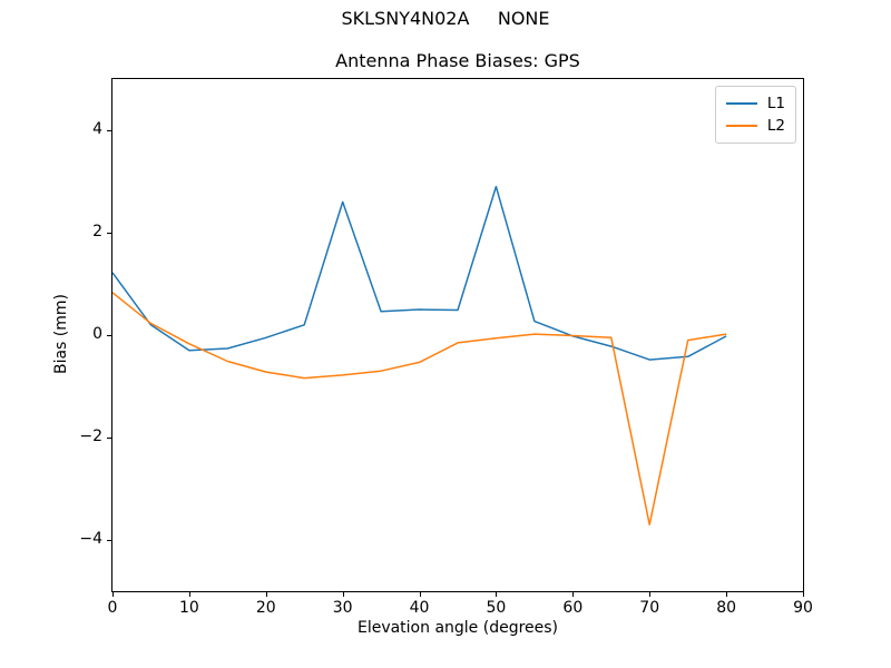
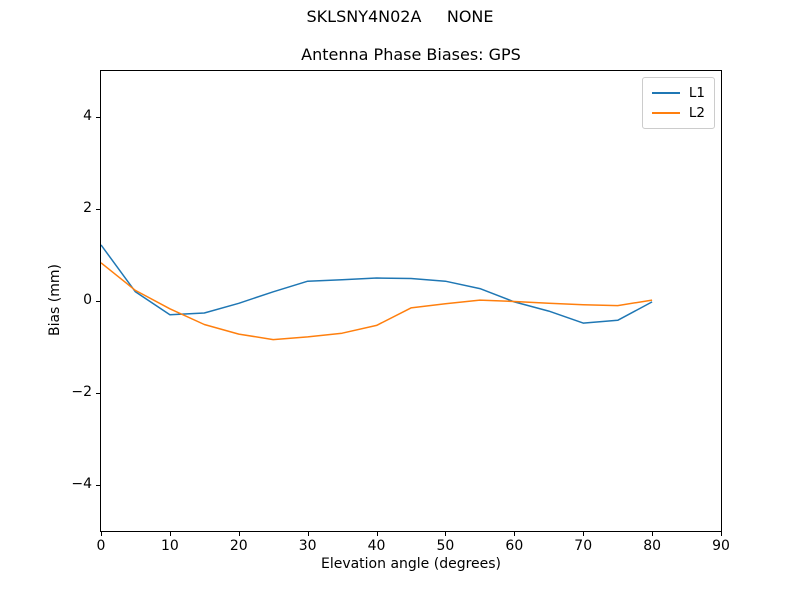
L1/30: 2.6 -> 0.4
L1/50: 2.9 -> 0.4
L2/70: -3.7 -> -0.1
